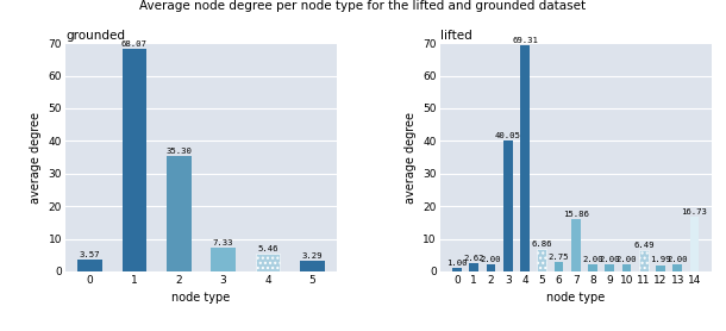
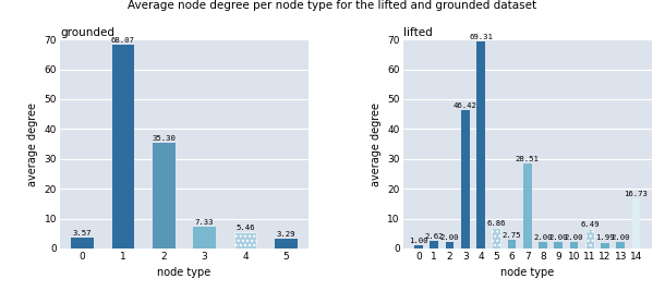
lifted/3: 40.05 -> 46.42
lifted/7: 15.86 -> 28.51
